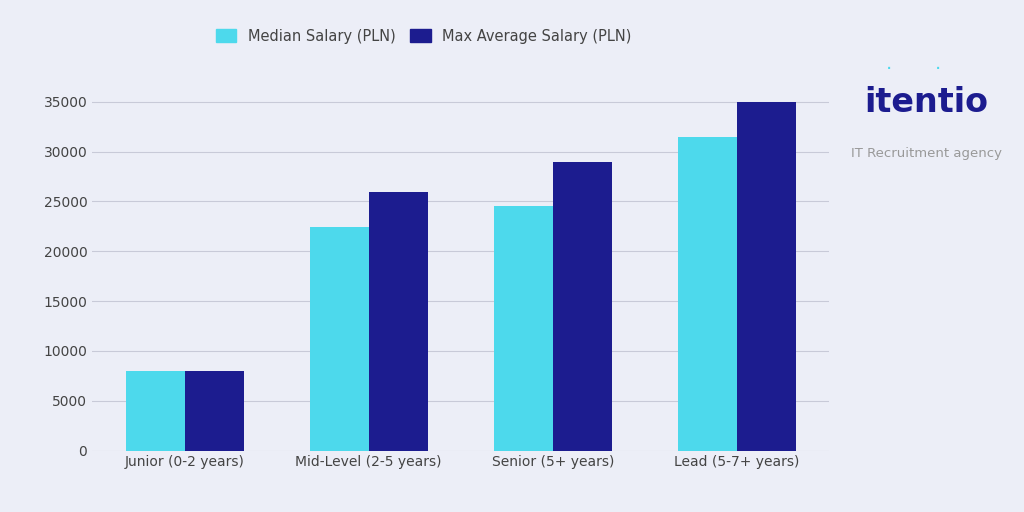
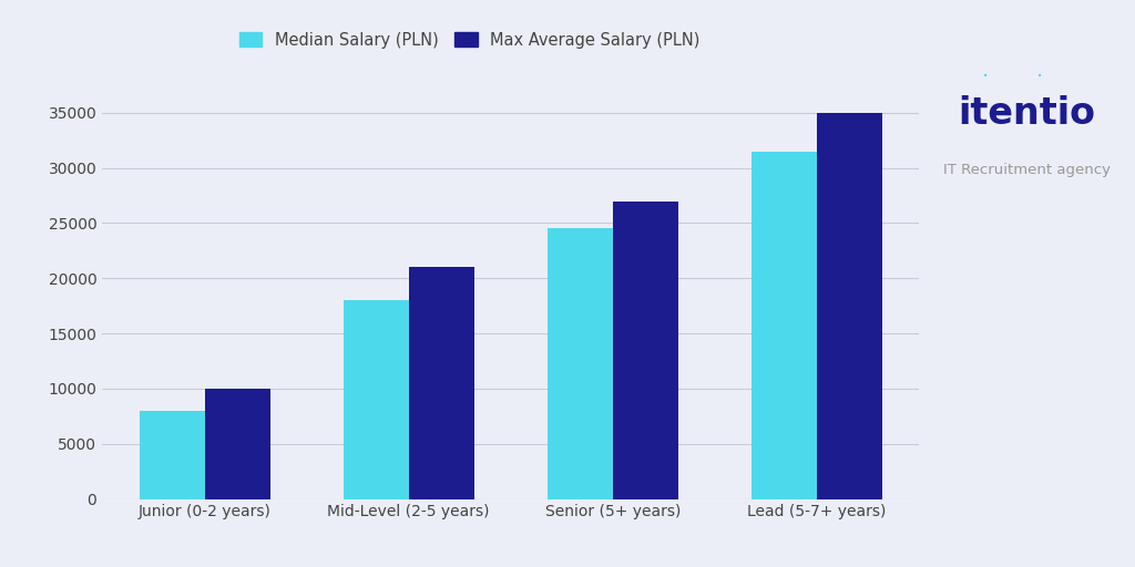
Max Average Salary (PLN)/Junior (0-2 years): 8000 -> 10000
Median Salary (PLN)/Mid-Level (2-5 years): 22400 -> 18000
Max Average Salary (PLN)/Mid-Level (2-5 years): 26000 -> 21000
Max Average Salary (PLN)/Senior (5+ years): 29000 -> 27000
